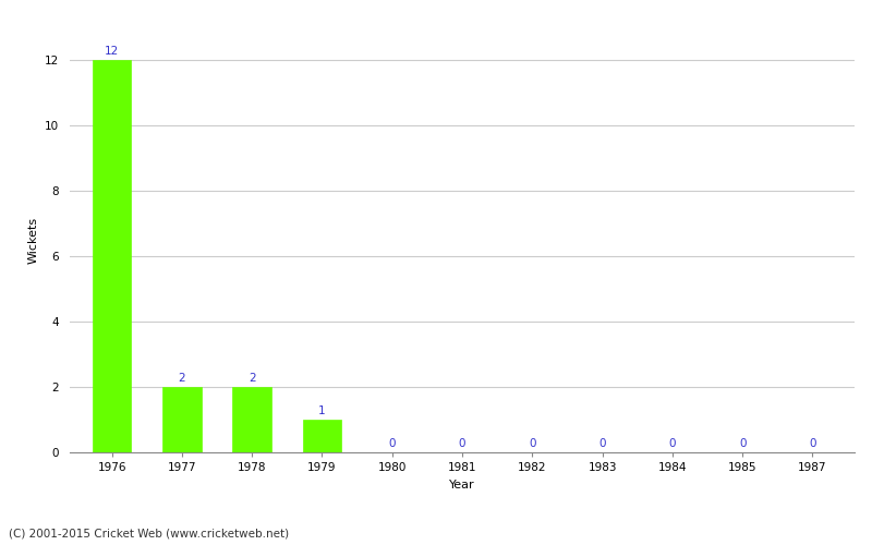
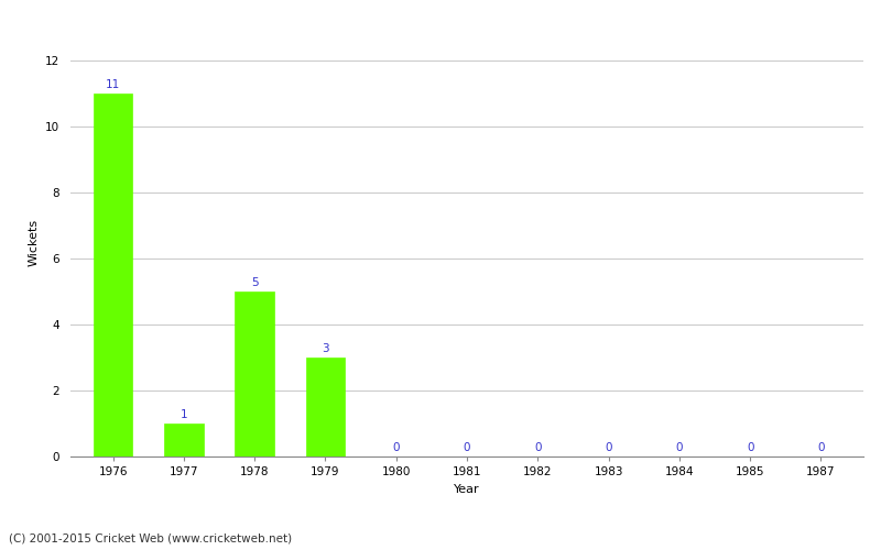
1976: 12 -> 11
1977: 2 -> 1
1978: 2 -> 5
1979: 1 -> 3
